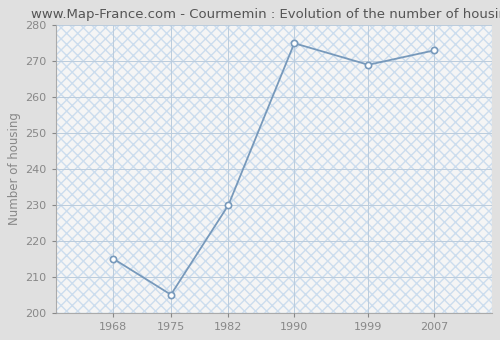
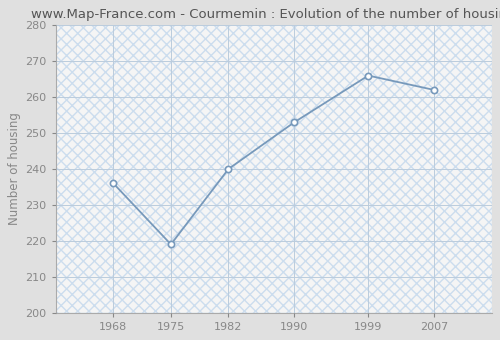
1968: 215 -> 236
1975: 205 -> 219
1982: 230 -> 240
1990: 275 -> 253
1999: 269 -> 266
2007: 273 -> 262
